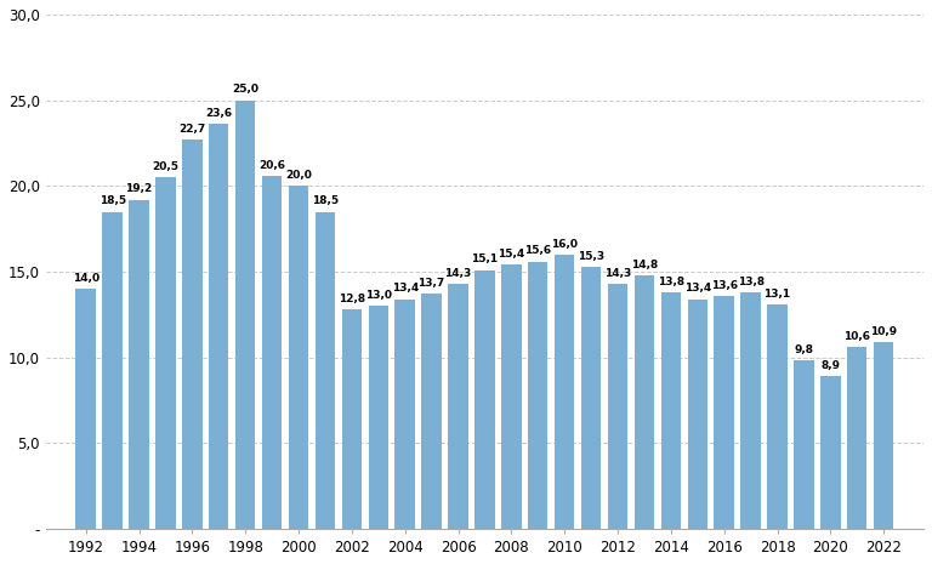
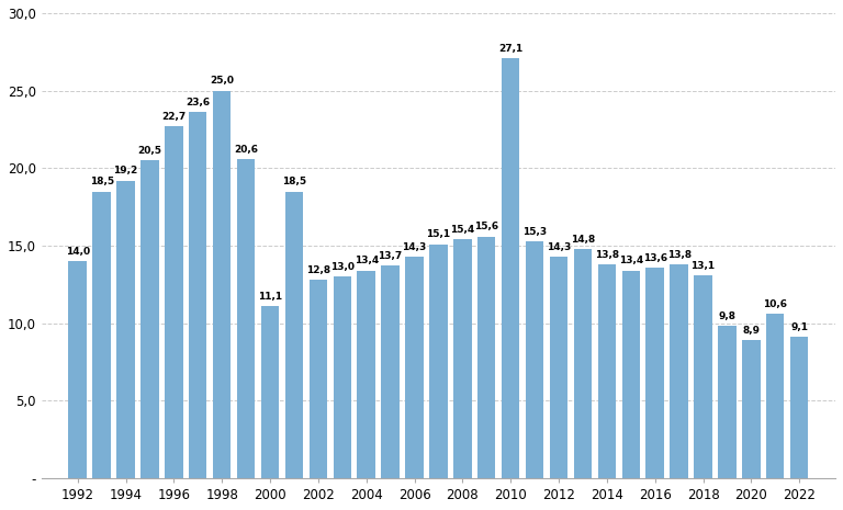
2000: 20,0 -> 11,1
2010: 16,0 -> 27,1
2022: 10,9 -> 9,1
